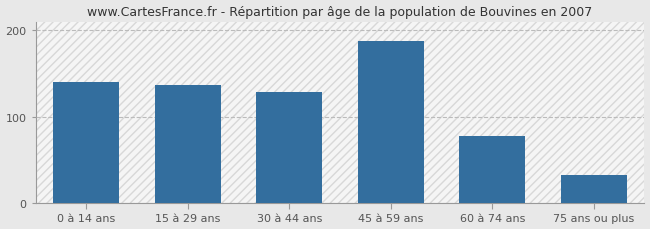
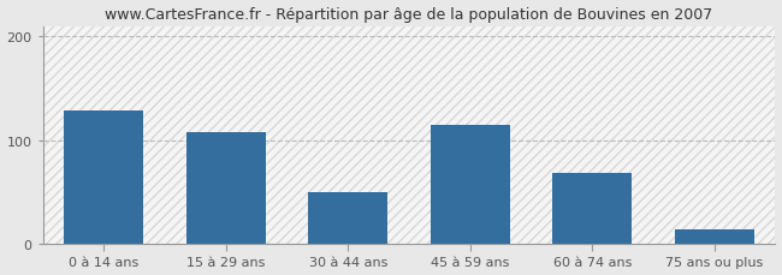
0 à 14 ans: 140 -> 128
15 à 29 ans: 137 -> 108
30 à 44 ans: 128 -> 50
45 à 59 ans: 188 -> 114
60 à 74 ans: 77 -> 68
75 ans ou plus: 32 -> 14
